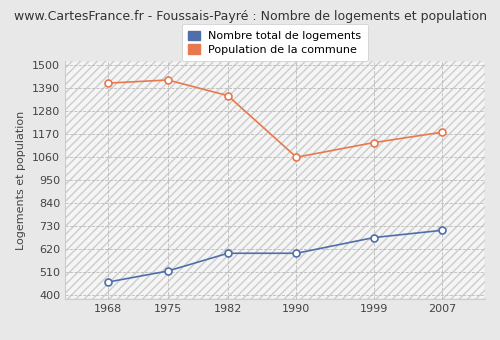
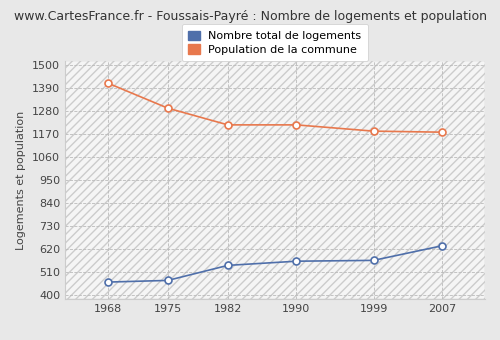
Nombre total de logements/1975: 515 -> 470
Population de la commune/1975: 1430 -> 1295
Nombre total de logements/1982: 600 -> 542
Population de la commune/1982: 1355 -> 1215
Nombre total de logements/1990: 600 -> 562
Population de la commune/1990: 1060 -> 1215
Nombre total de logements/1999: 675 -> 566
Population de la commune/1999: 1130 -> 1185
Nombre total de logements/2007: 710 -> 636
